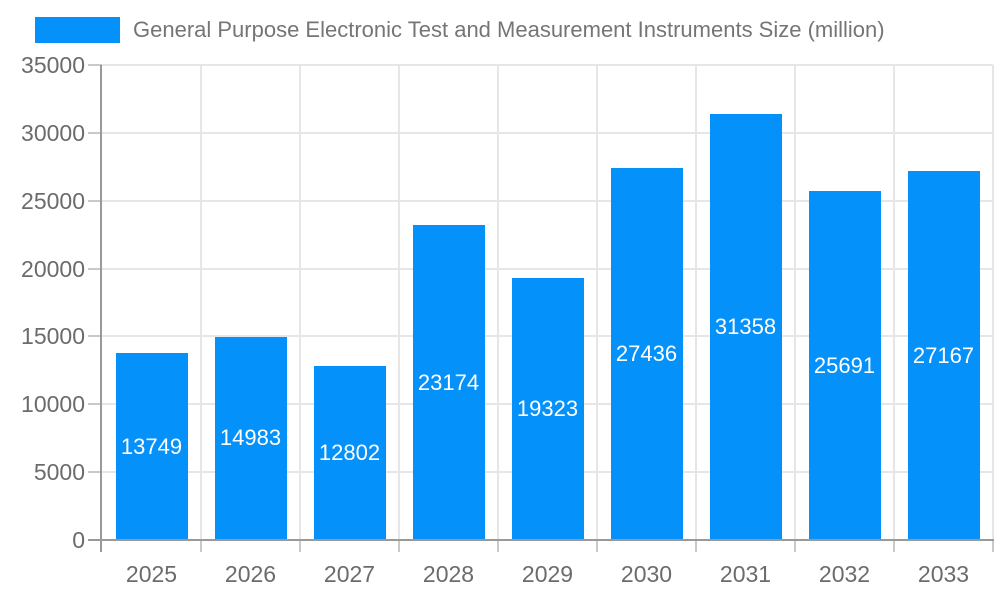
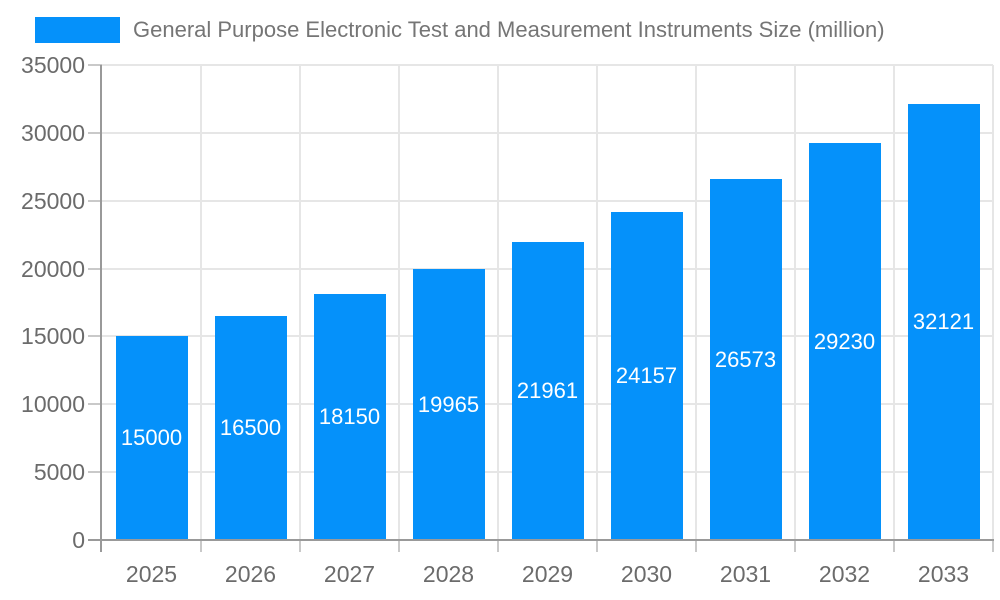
2025: 13749 -> 15000
2026: 14983 -> 16500
2027: 12802 -> 18150
2028: 23174 -> 19965
2029: 19323 -> 21961
2030: 27436 -> 24157
2031: 31358 -> 26573
2032: 25691 -> 29230
2033: 27167 -> 32121
